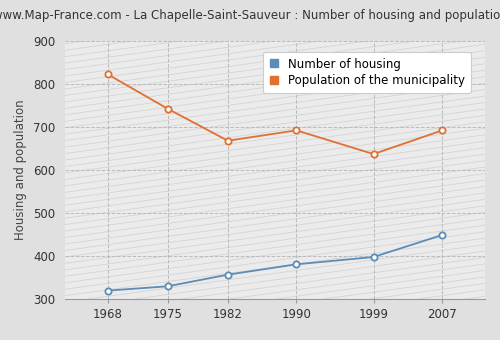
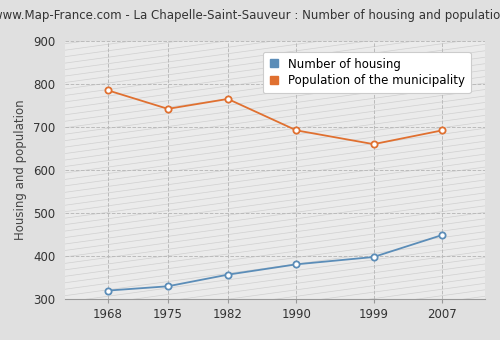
Population of the municipality/1968: 822 -> 785
Population of the municipality/1982: 668 -> 765
Population of the municipality/1999: 637 -> 660
